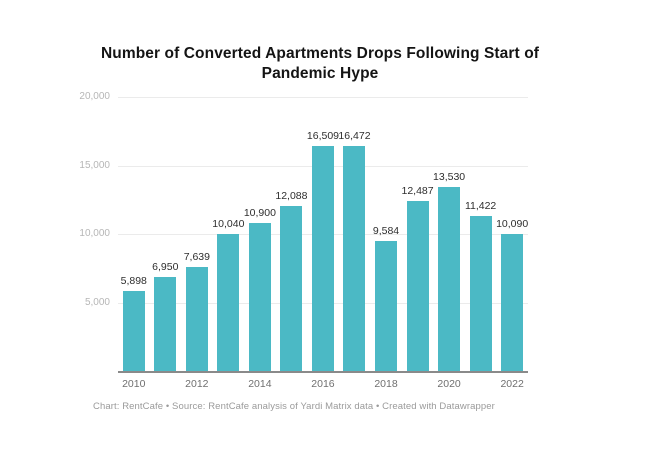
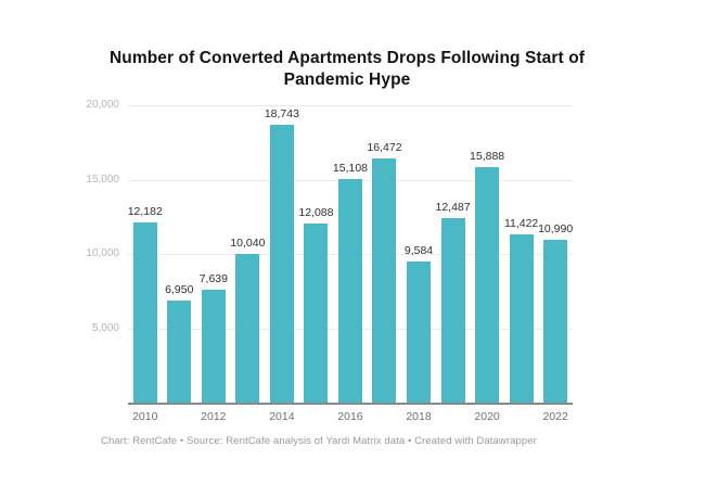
2010: 5,898 -> 12,182
2014: 10,900 -> 18,743
2016: 16,509 -> 15,108
2020: 13,530 -> 15,888
2022: 10,090 -> 10,990
